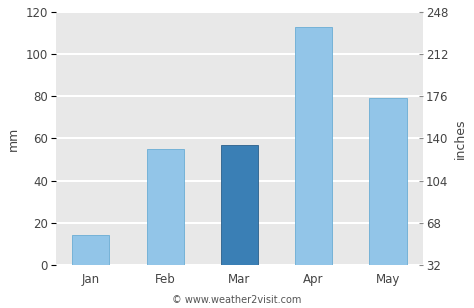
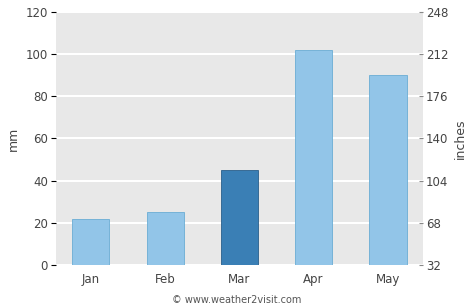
Jan: 14 -> 22
Feb: 55 -> 25
Mar: 57 -> 45
Apr: 113 -> 102
May: 79 -> 90
